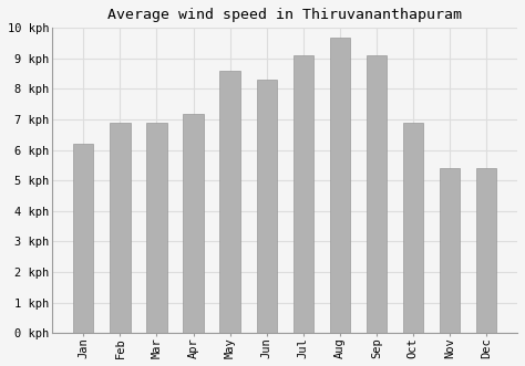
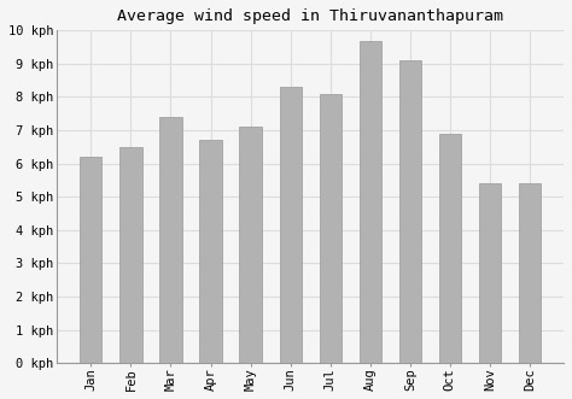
Feb: 6.9 kph -> 6.5 kph
Mar: 6.9 kph -> 7.4 kph
Apr: 7.2 kph -> 6.7 kph
May: 8.6 kph -> 7.1 kph
Jul: 9.1 kph -> 8.1 kph
